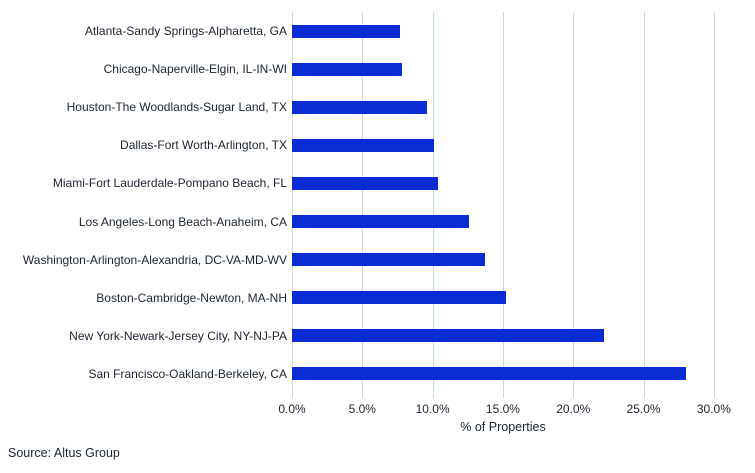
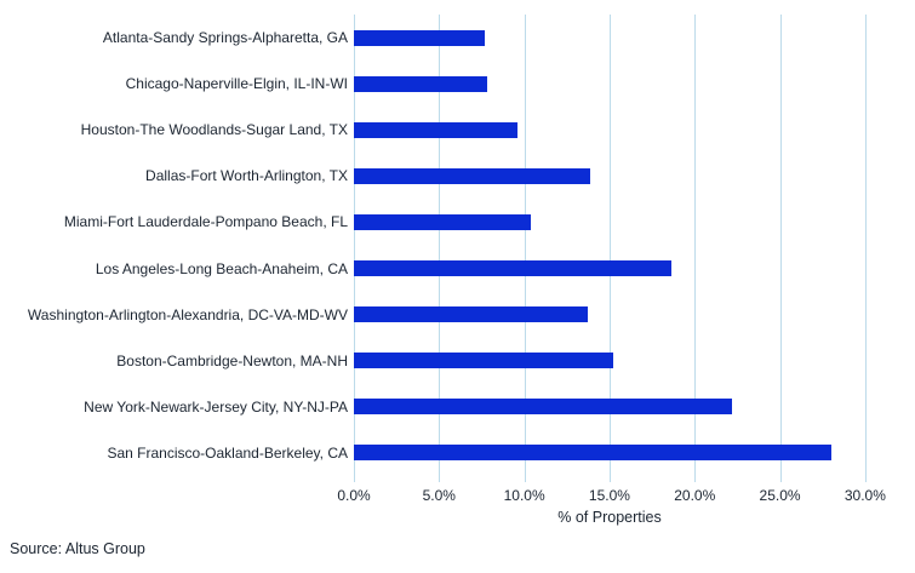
Dallas-Fort Worth-Arlington, TX: 10.1% -> 13.9%
Los Angeles-Long Beach-Anaheim, CA: 12.6% -> 18.6%
